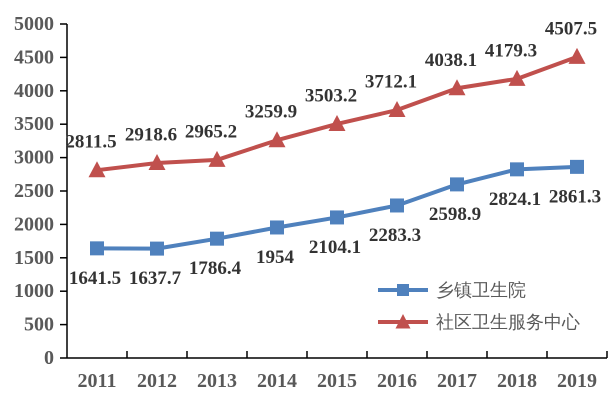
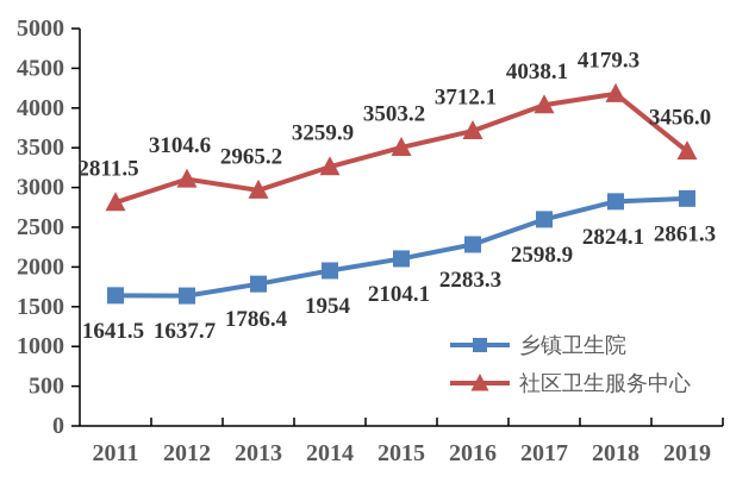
社区卫生服务中心/2012: 2918.6 -> 3104.6
社区卫生服务中心/2019: 4507.5 -> 3456.0
